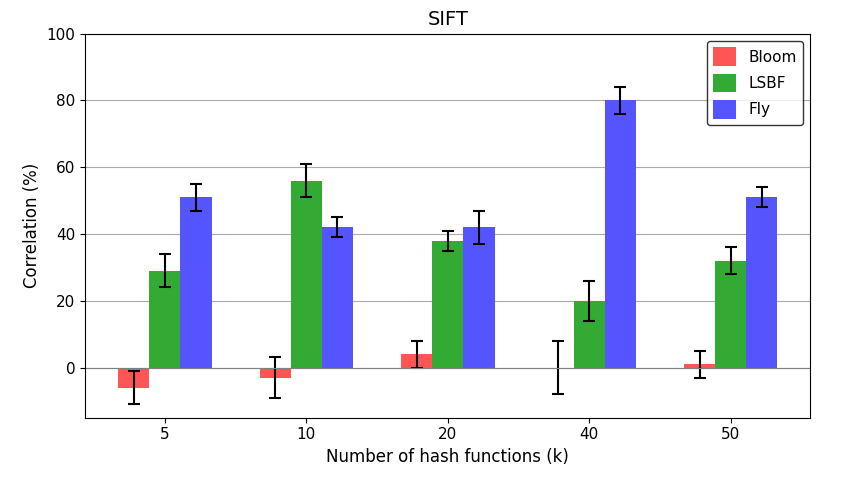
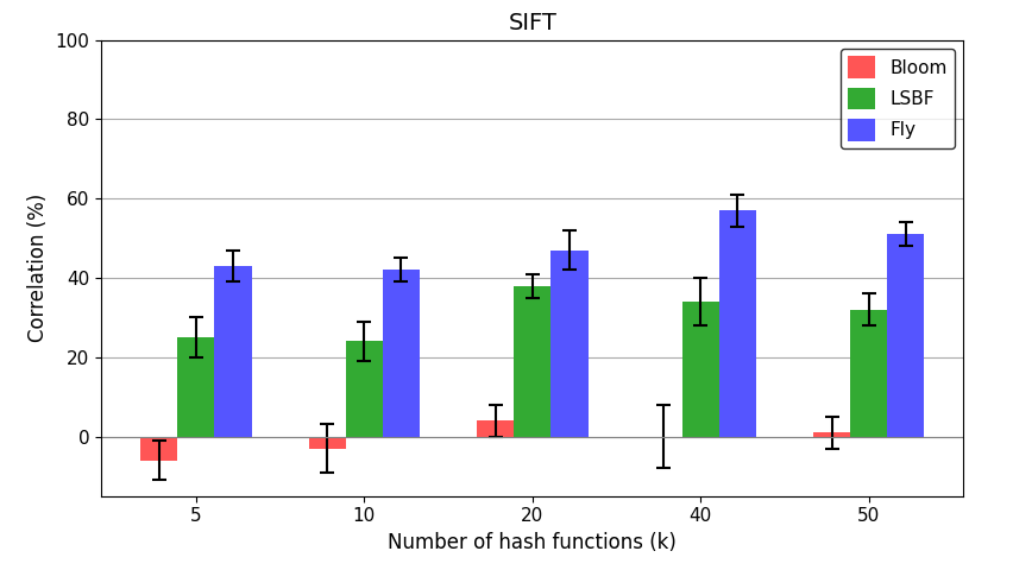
LSBF/5: 29 -> 25
Fly/5: 51 -> 43
LSBF/10: 56 -> 24
Fly/20: 42 -> 47
LSBF/40: 20 -> 34
Fly/40: 80 -> 57
